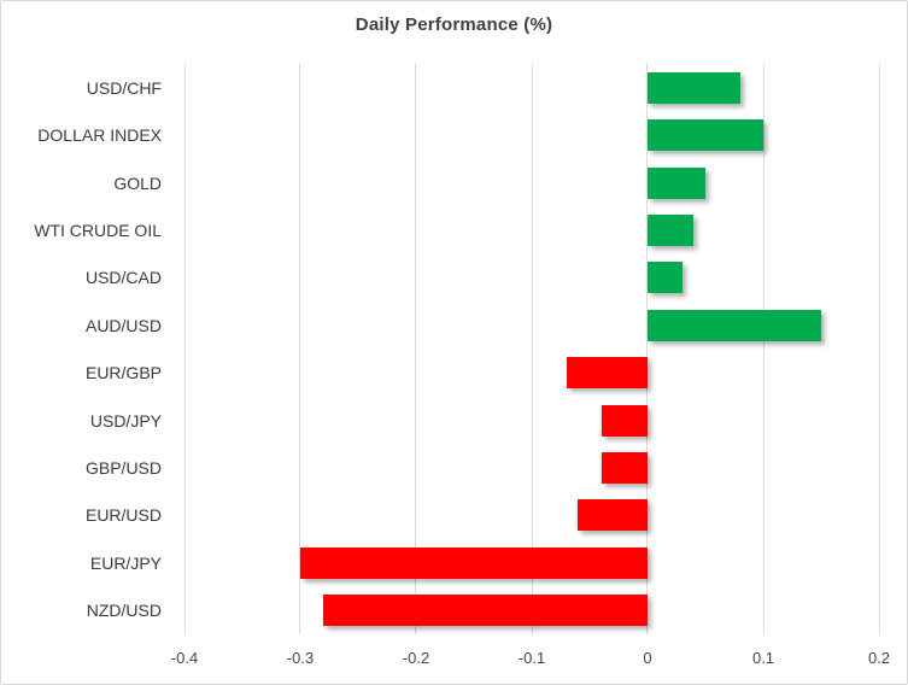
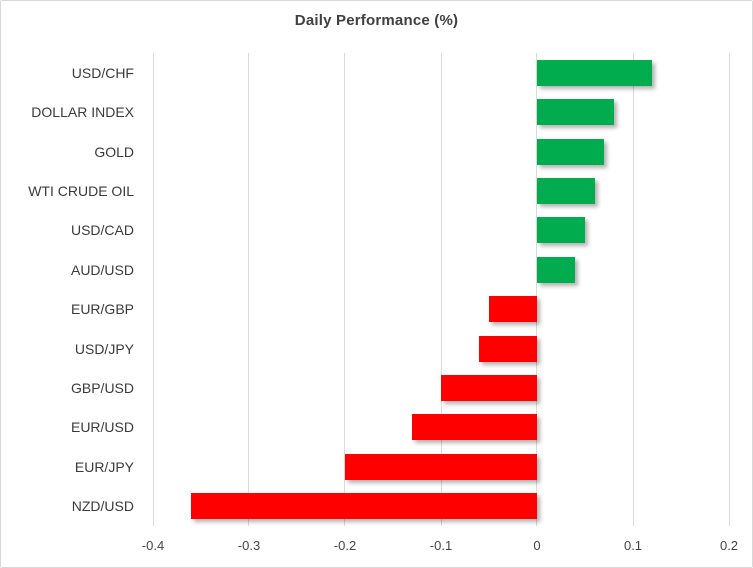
USD/CHF: 0.08 -> 0.12
DOLLAR INDEX: 0.10 -> 0.08
GOLD: 0.05 -> 0.07
WTI CRUDE OIL: 0.04 -> 0.06
USD/CAD: 0.03 -> 0.05
AUD/USD: 0.15 -> 0.04
EUR/GBP: -0.07 -> -0.05
USD/JPY: -0.04 -> -0.06
GBP/USD: -0.04 -> -0.10
EUR/USD: -0.06 -> -0.13
EUR/JPY: -0.30 -> -0.20
NZD/USD: -0.28 -> -0.36
